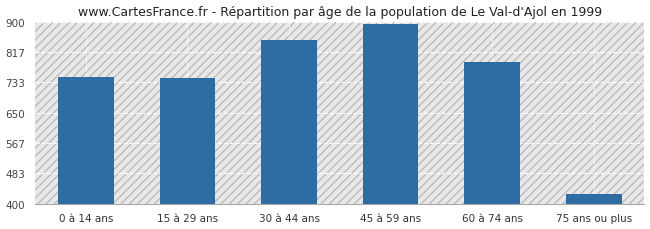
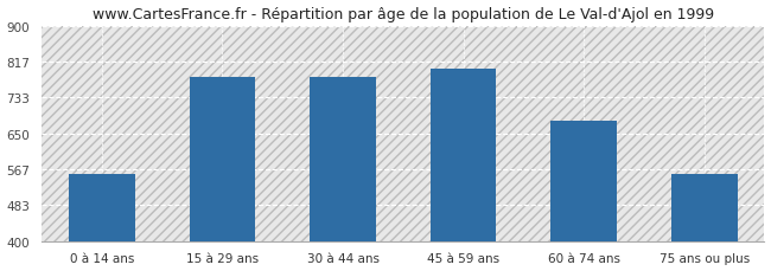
0 à 14 ans: 748 -> 555
15 à 29 ans: 745 -> 780
30 à 44 ans: 848 -> 780
45 à 59 ans: 893 -> 800
60 à 74 ans: 790 -> 680
75 ans ou plus: 428 -> 555
